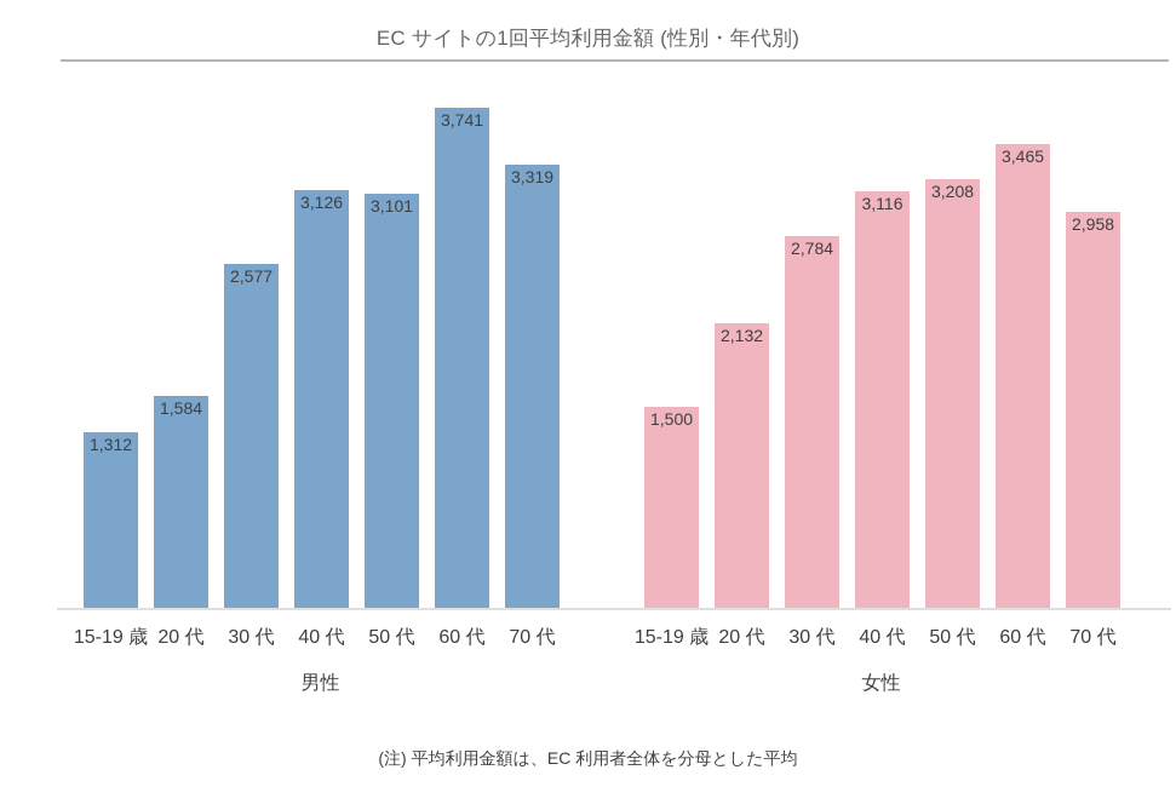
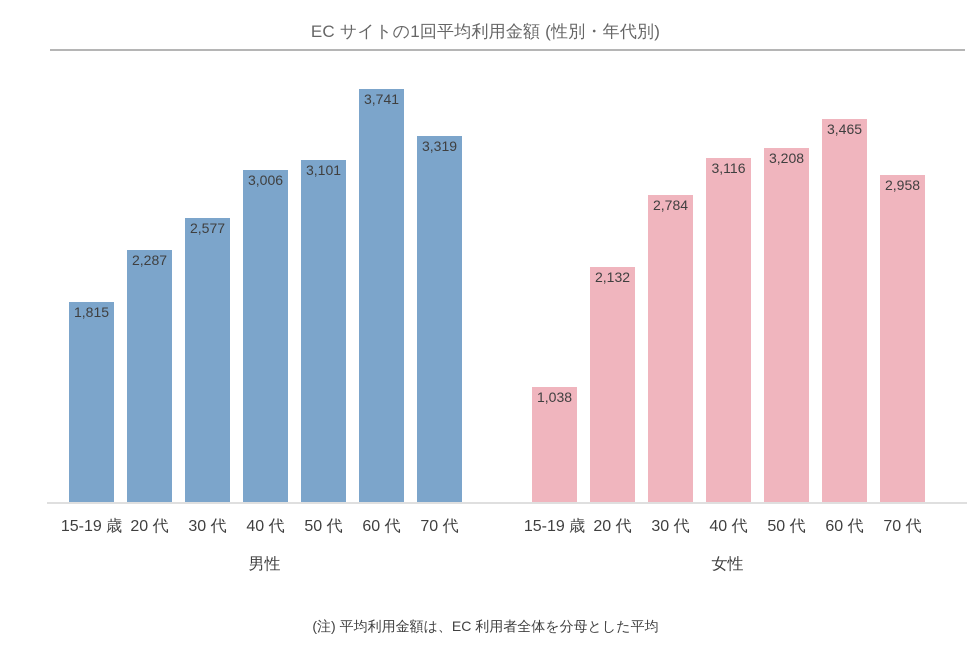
男性/15-19 歳: 1,312 -> 1,815
女性/15-19 歳: 1,500 -> 1,038
男性/20 代: 1,584 -> 2,287
男性/40 代: 3,126 -> 3,006
